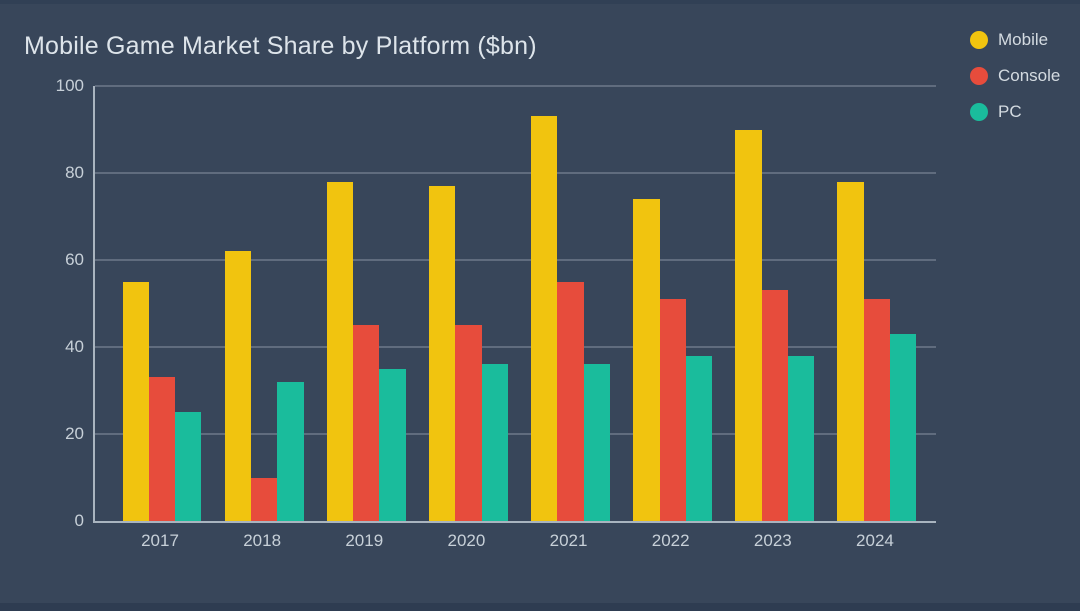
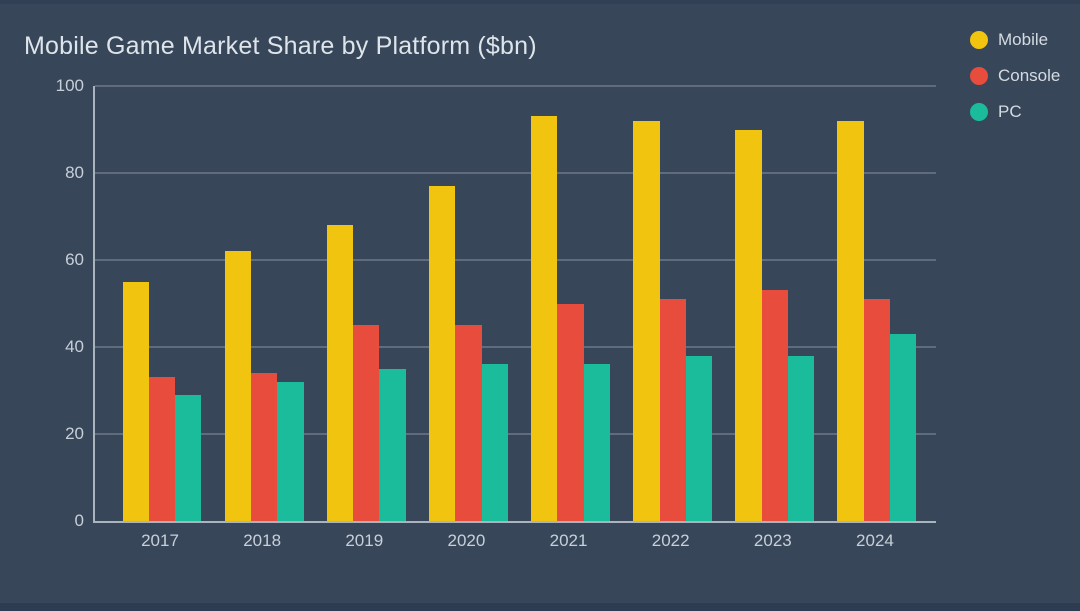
PC/2017: 25 -> 29
Console/2018: 10 -> 34
Mobile/2019: 78 -> 68
Console/2021: 55 -> 50
Mobile/2022: 74 -> 92
Mobile/2024: 78 -> 92
